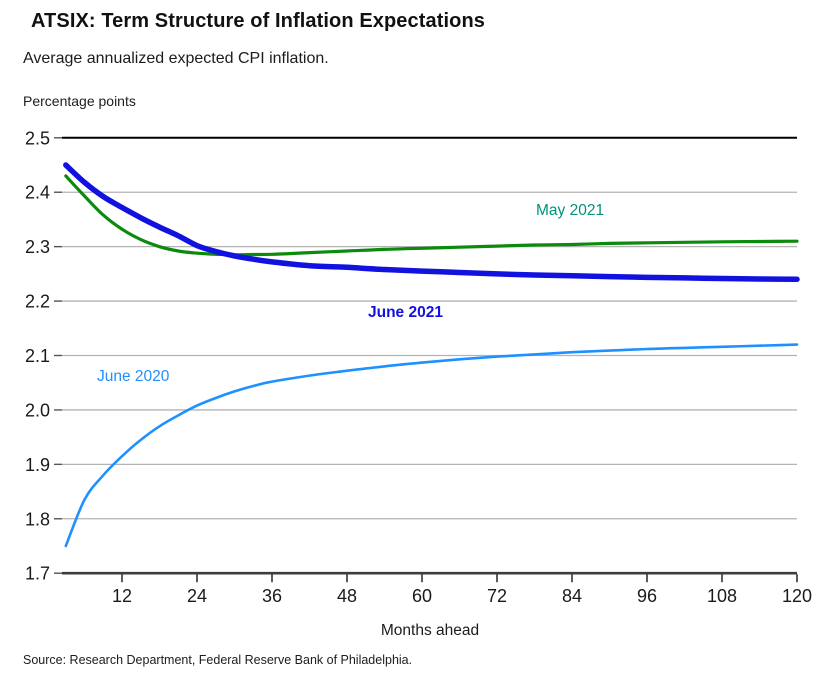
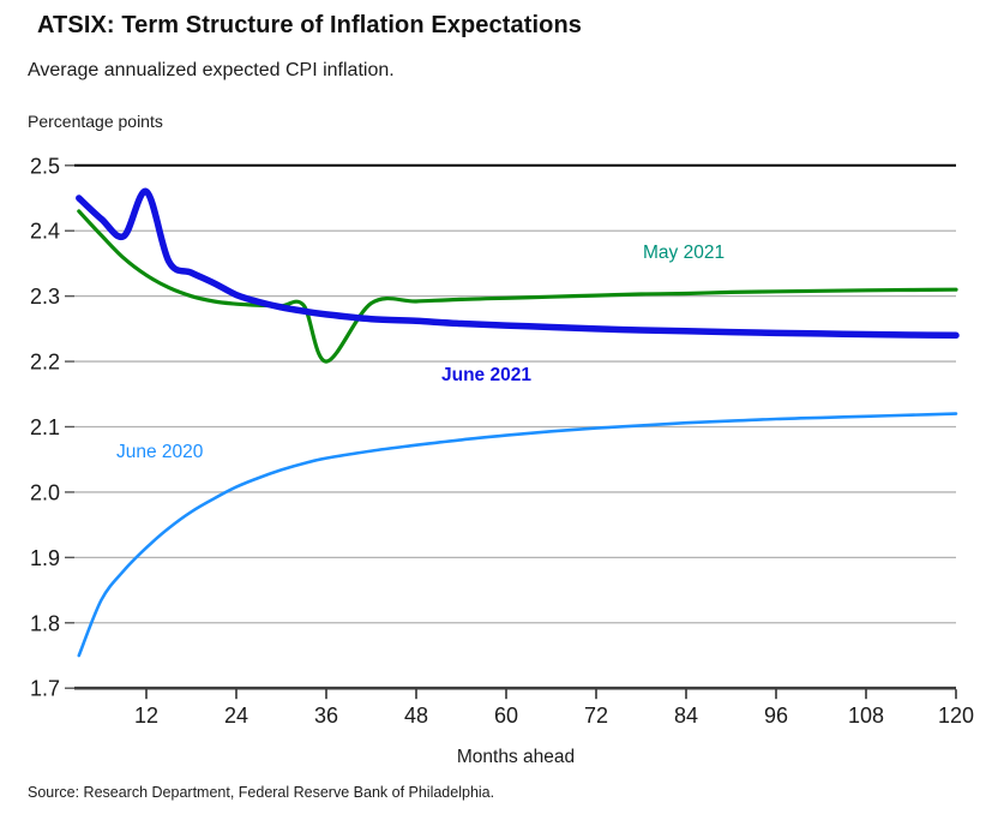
June 2021/12: 2.37 -> 2.46
May 2021/36: 2.29 -> 2.20
